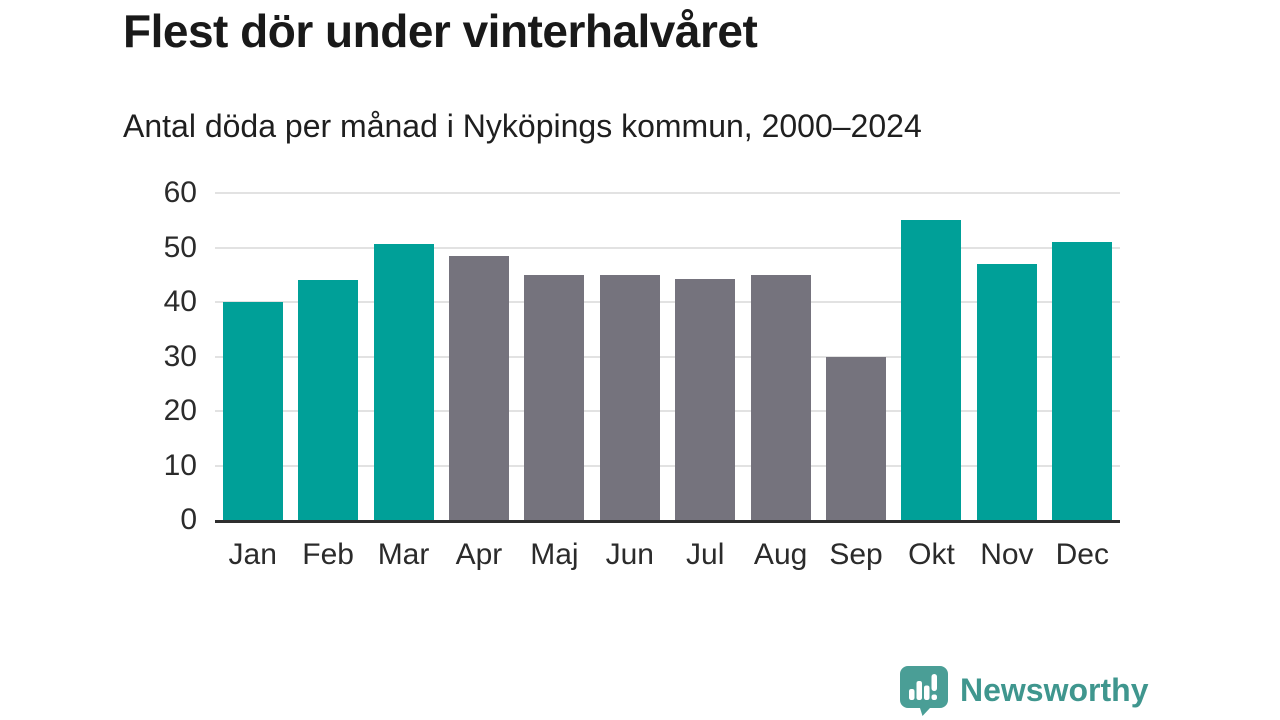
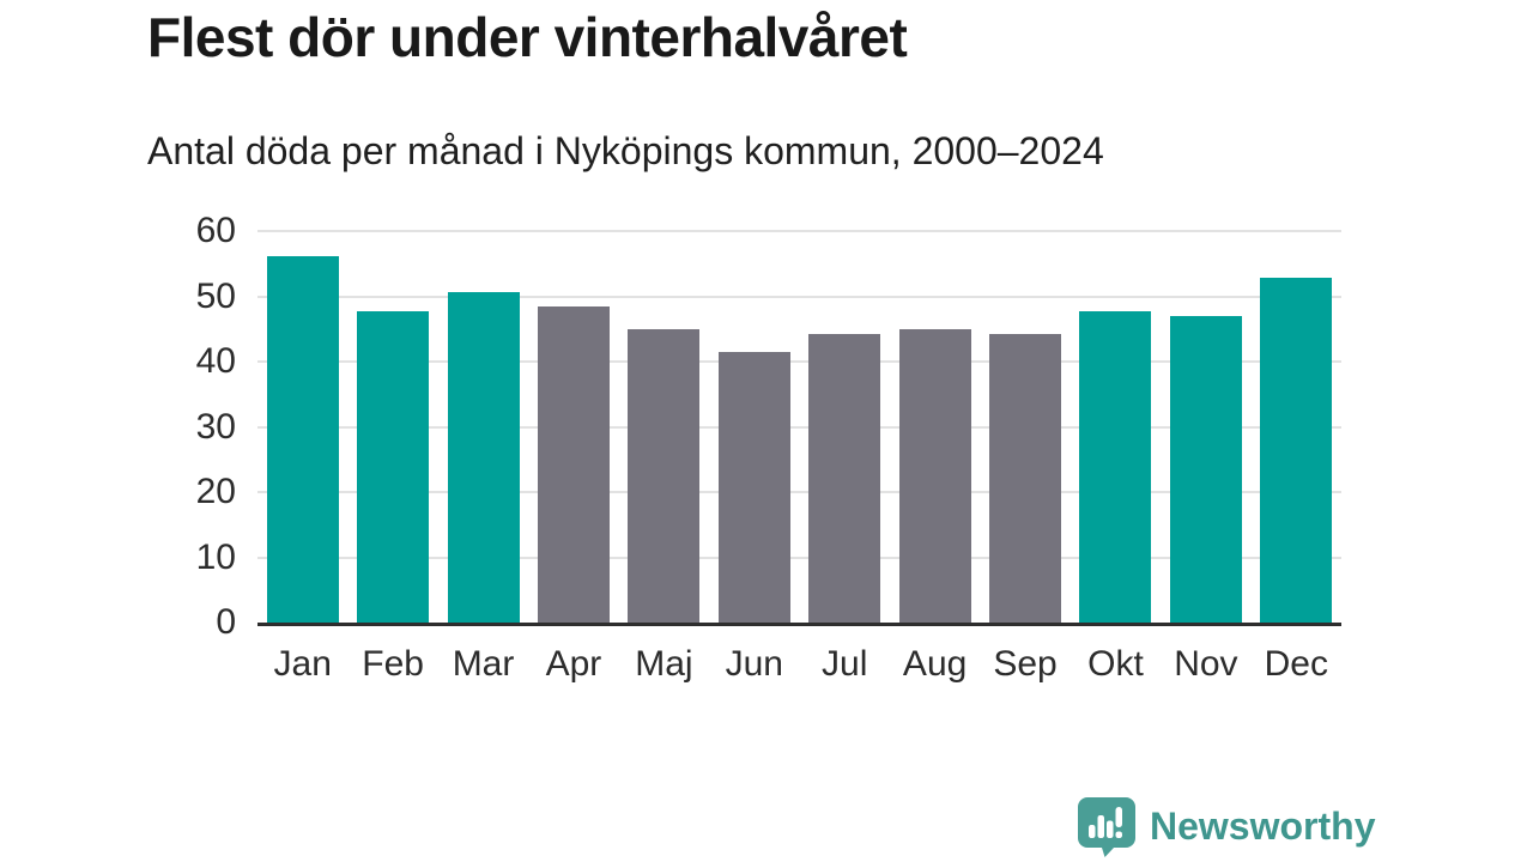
Jan: 40 -> 56
Feb: 44 -> 48
Jun: 45 -> 42
Sep: 30 -> 44
Okt: 55 -> 48
Dec: 51 -> 53
